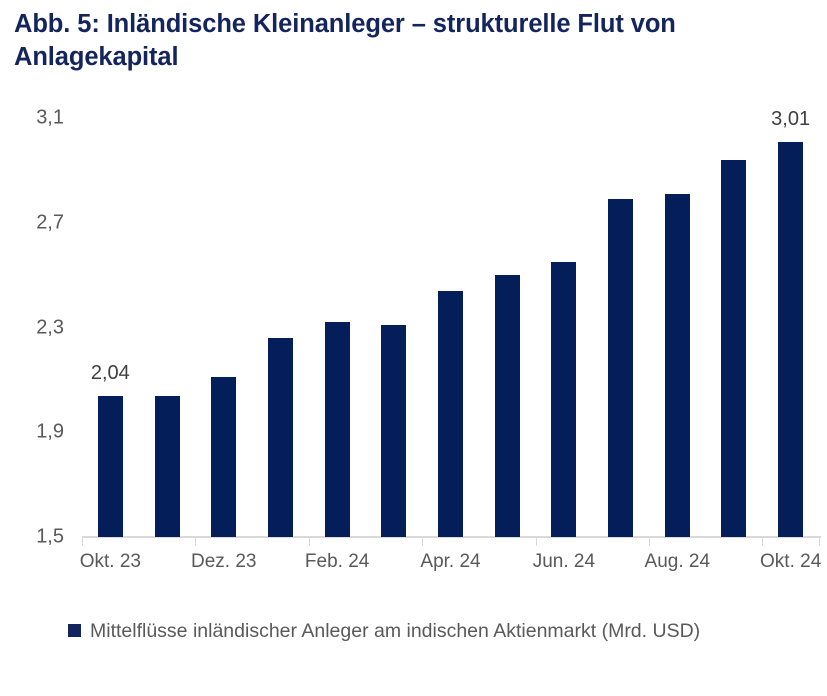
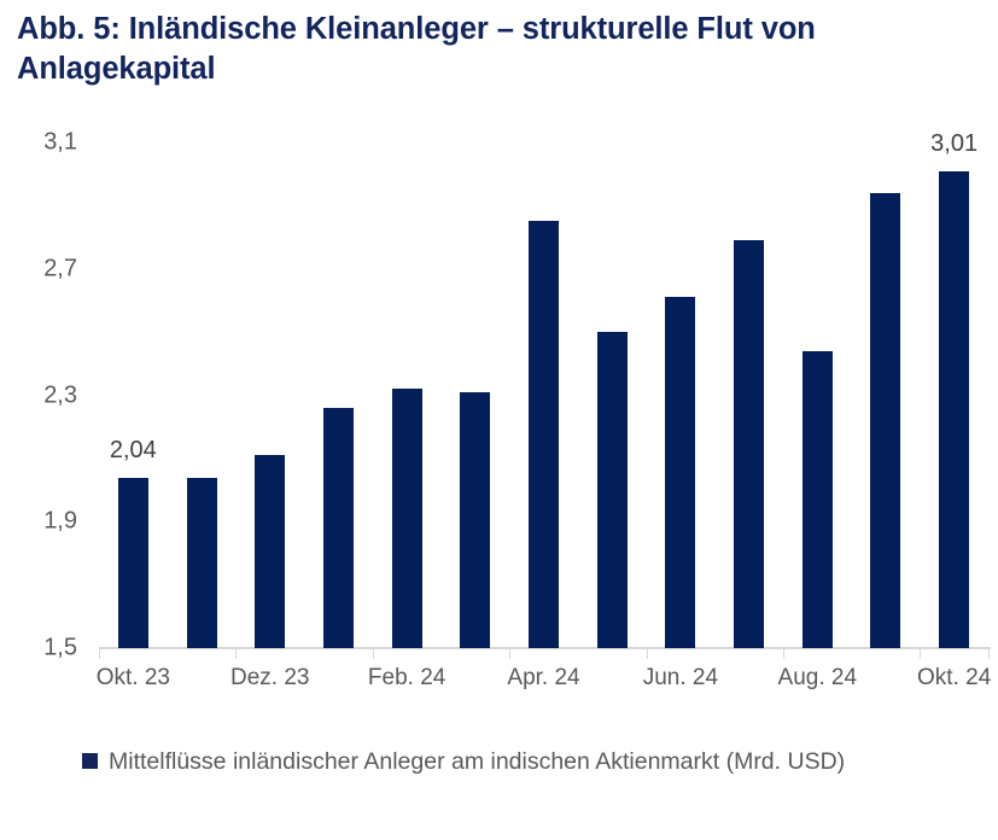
Apr. 24: 2,44 -> 2,85
Jun. 24: 2,55 -> 2,61
Aug. 24: 2,81 -> 2,44
